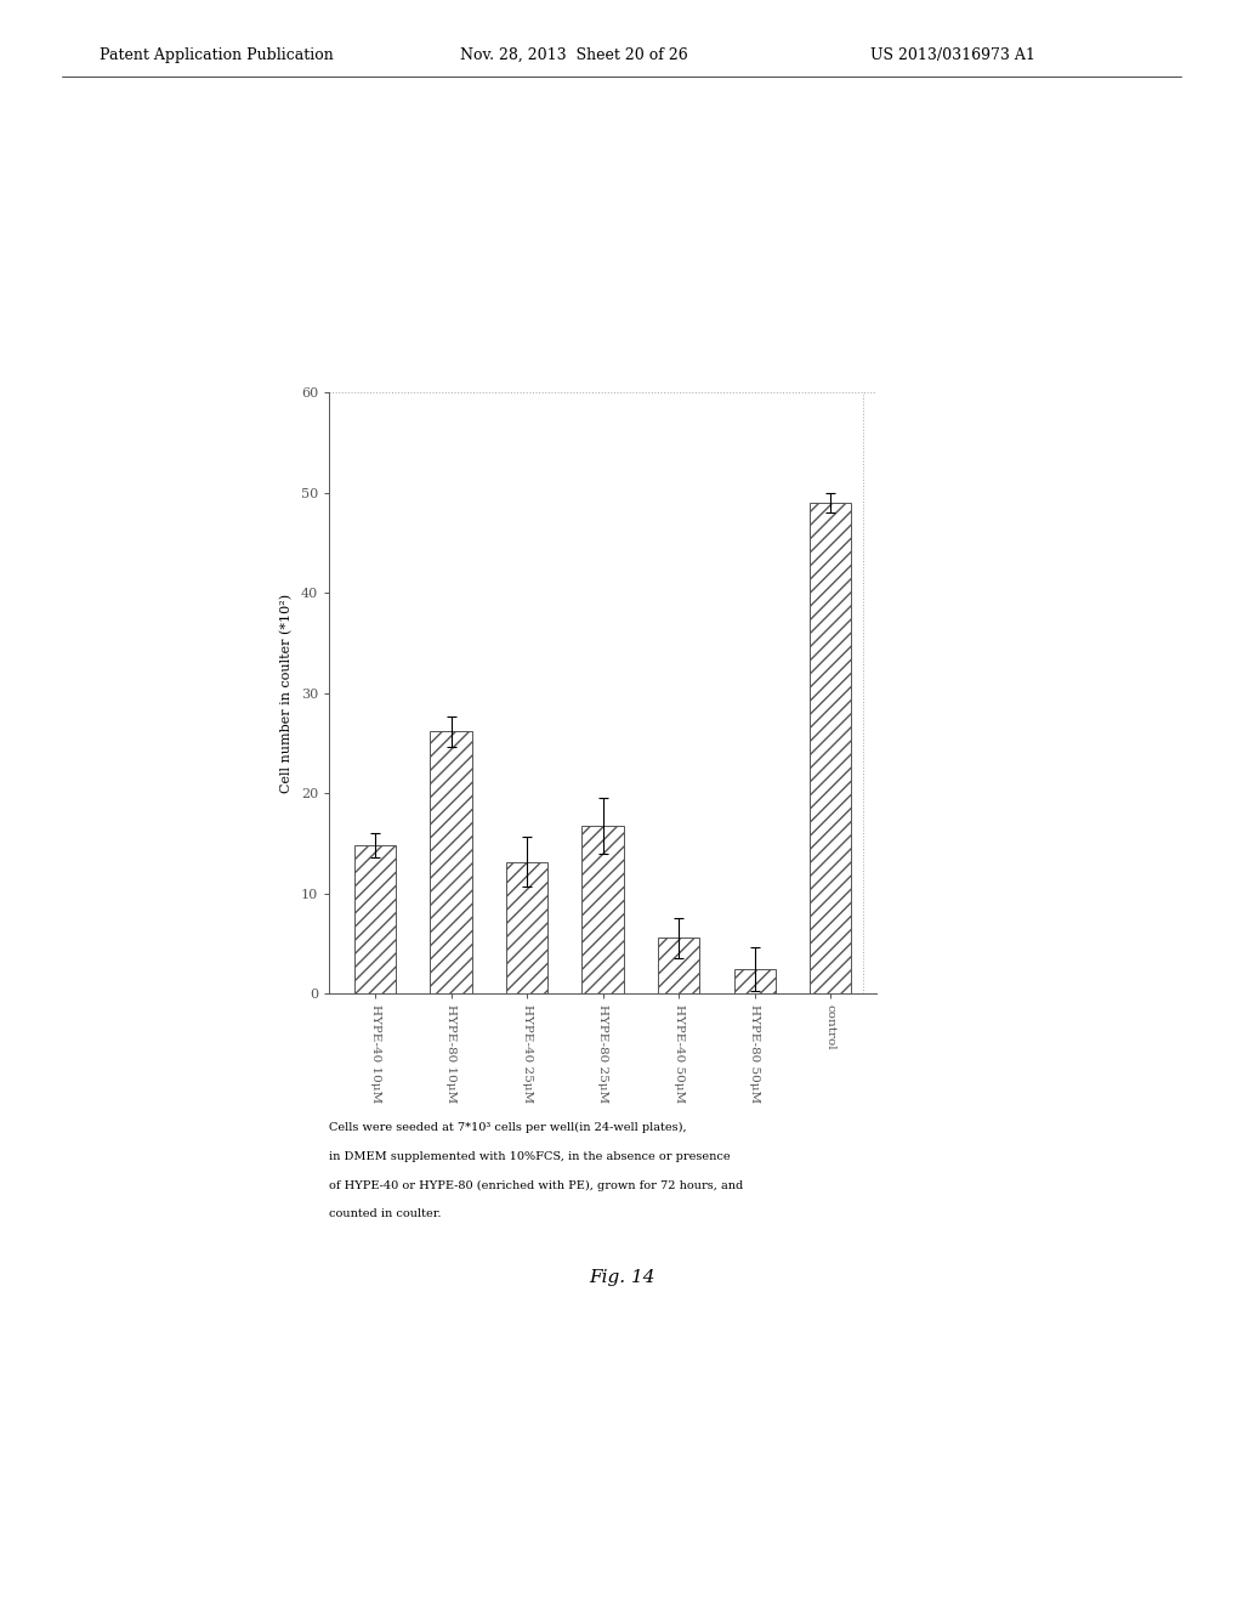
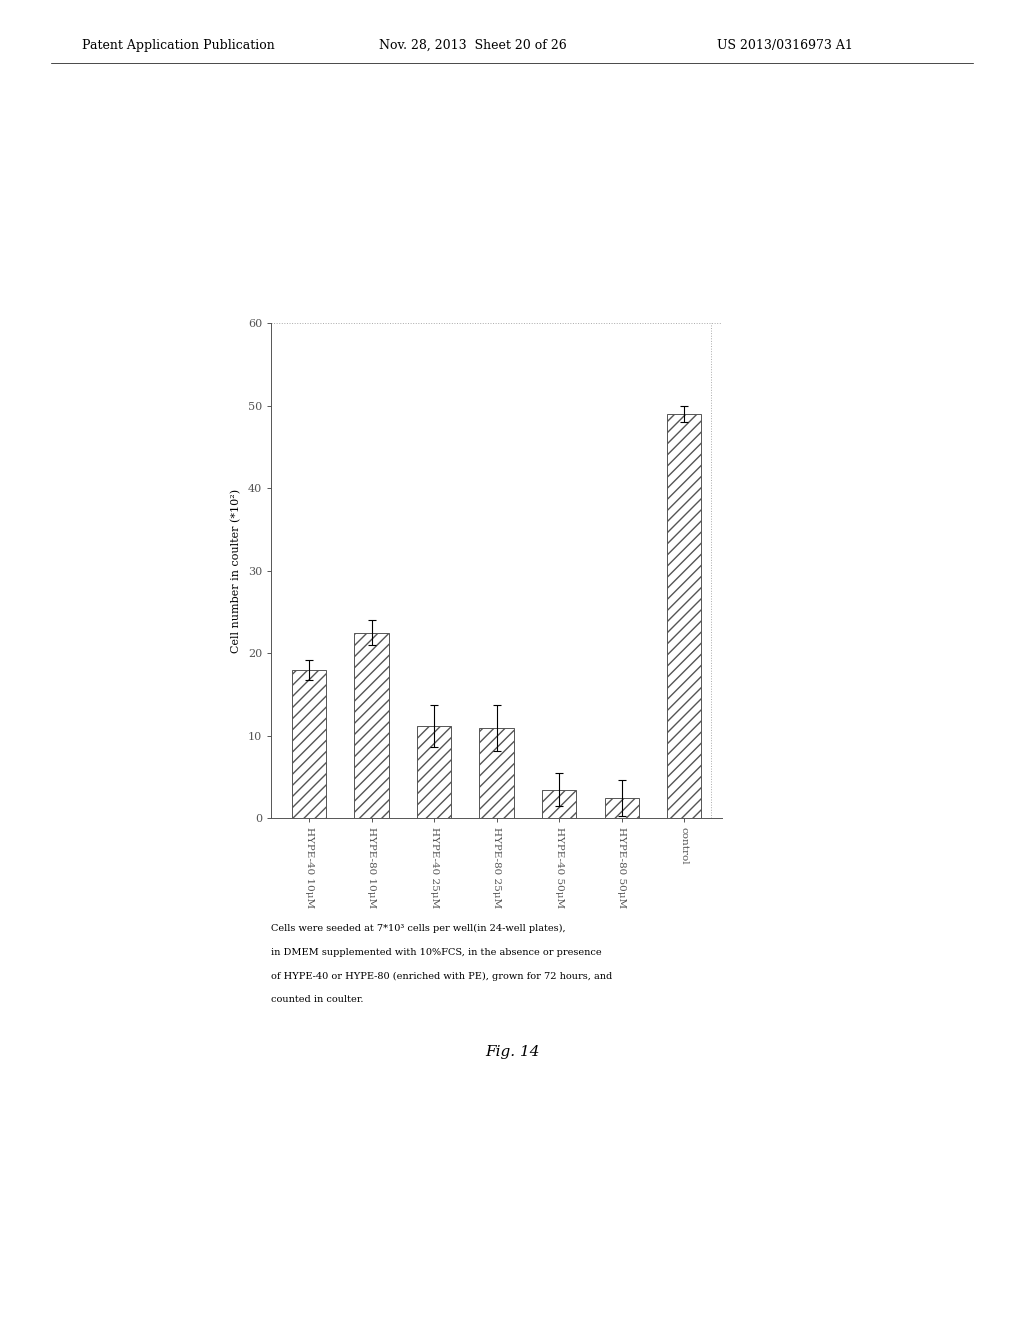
HYPE-40 10μM: 14.8 -> 18.0
HYPE-80 10μM: 26.2 -> 22.5
HYPE-40 25μM: 13.2 -> 11.2
HYPE-80 25μM: 16.8 -> 11.0
HYPE-40 50μM: 5.6 -> 3.5
